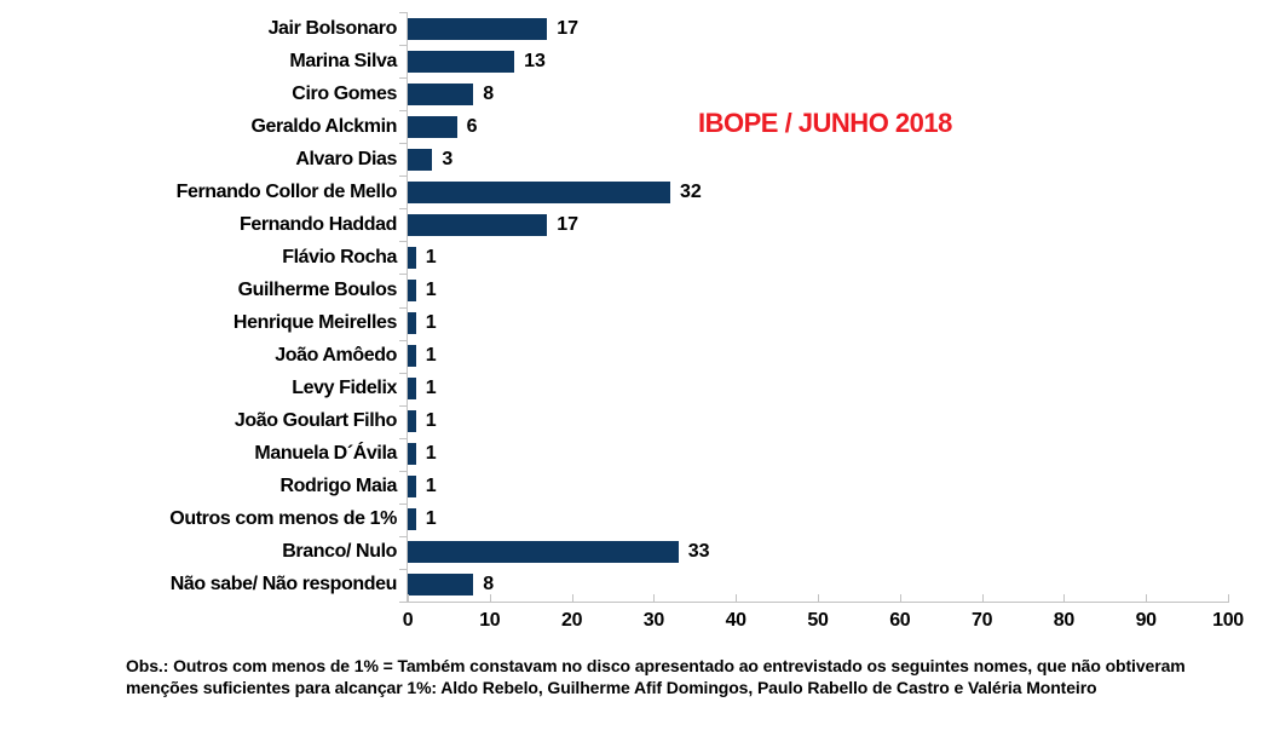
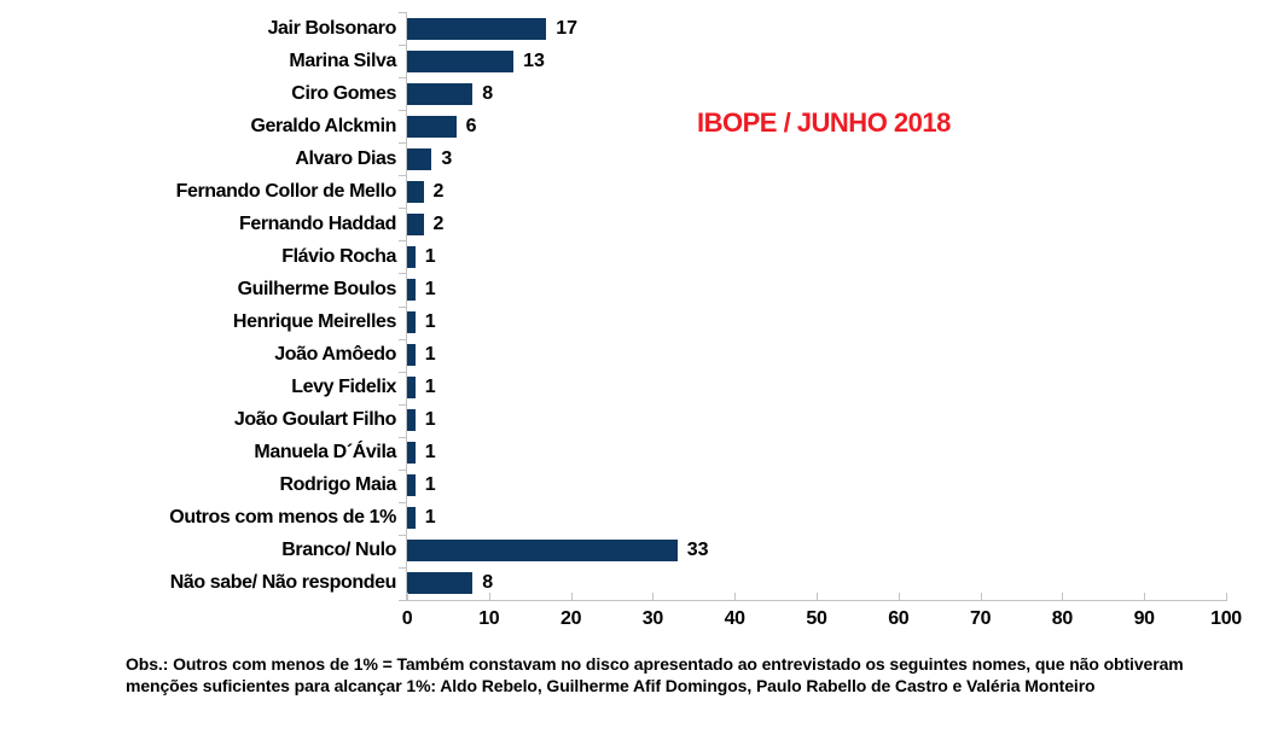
Fernando Collor de Mello: 32 -> 2
Fernando Haddad: 17 -> 2
